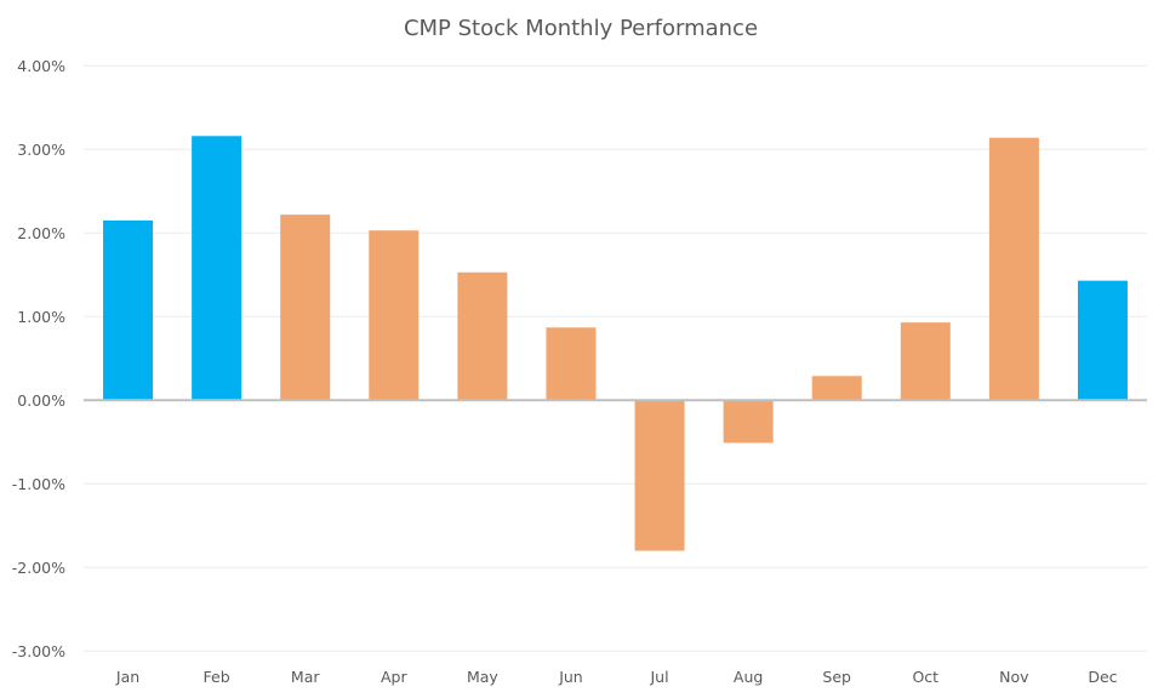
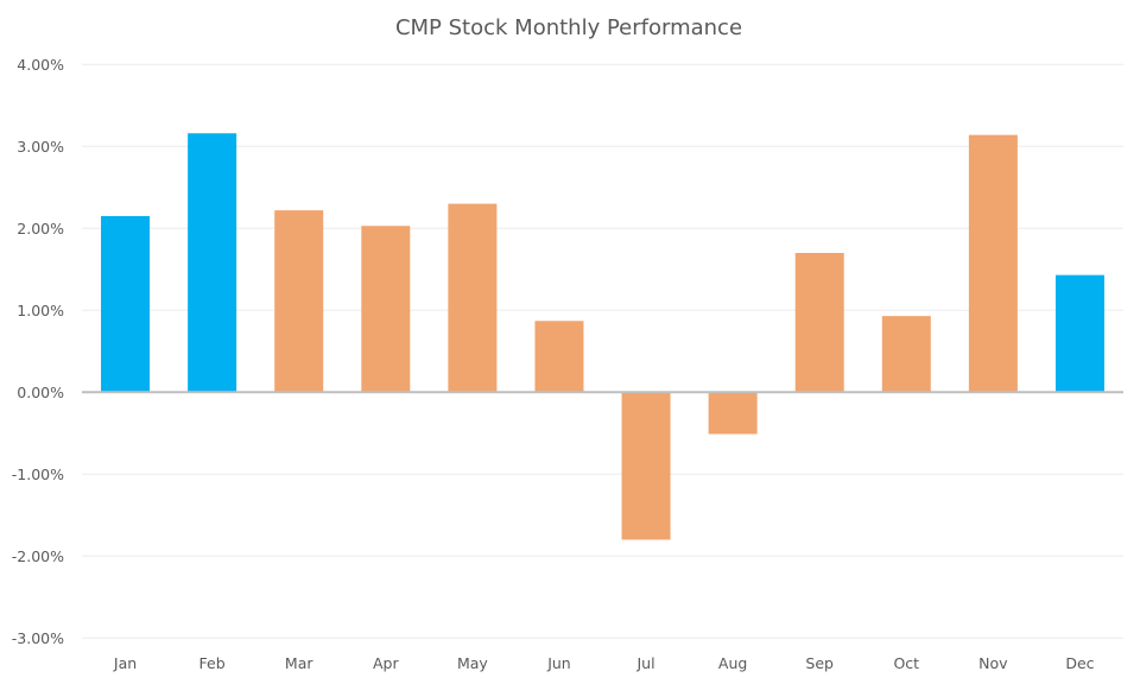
May: 1.5% -> 2.3%
Sep: 0.3% -> 1.7%
